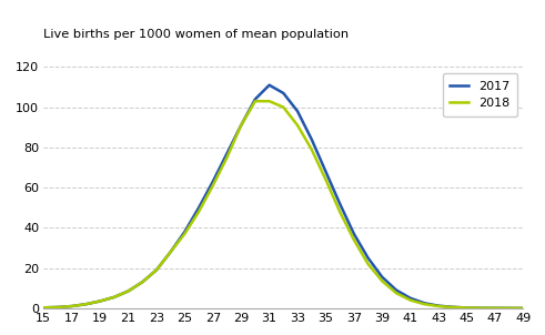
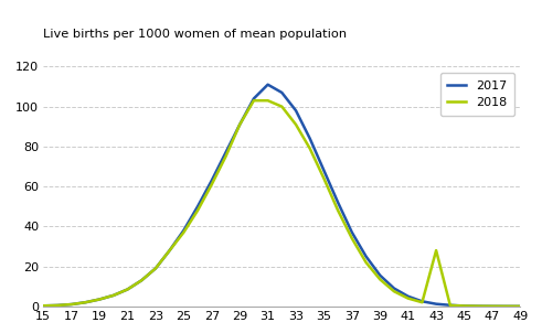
2018/43: 1 -> 28
